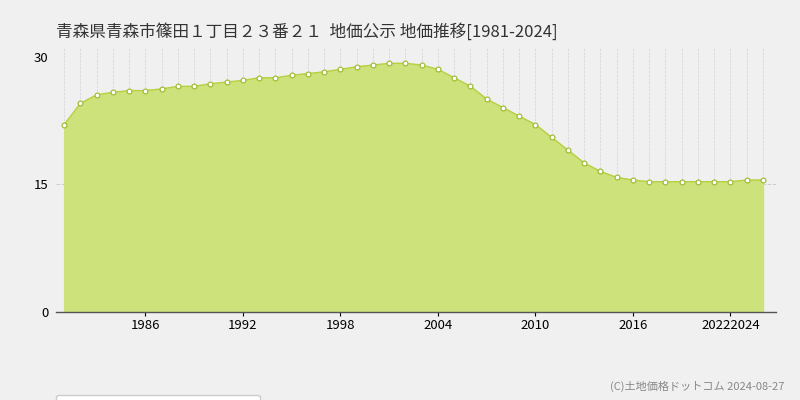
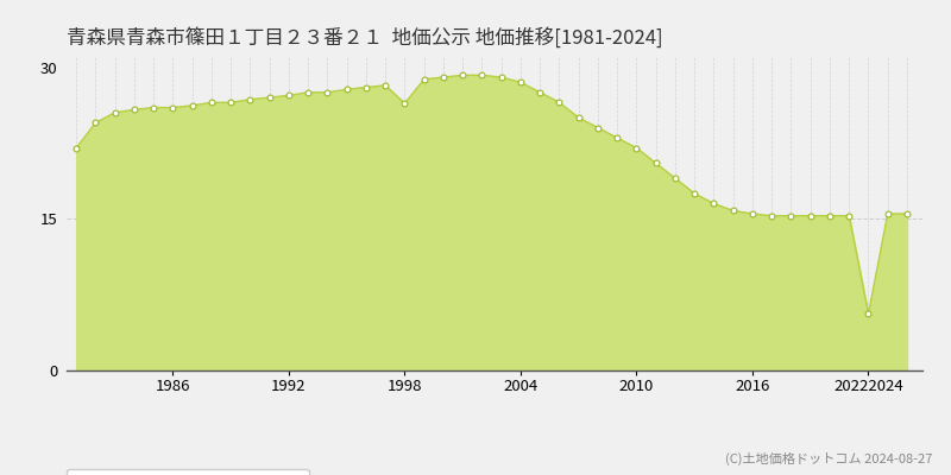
1998: 28.5 -> 26.4
20222024: 15.3 -> 5.6
